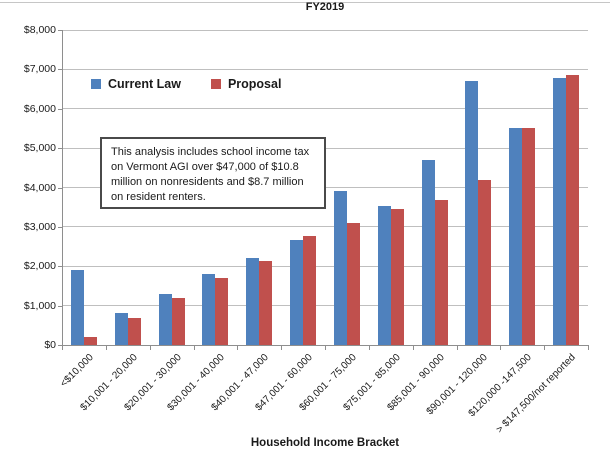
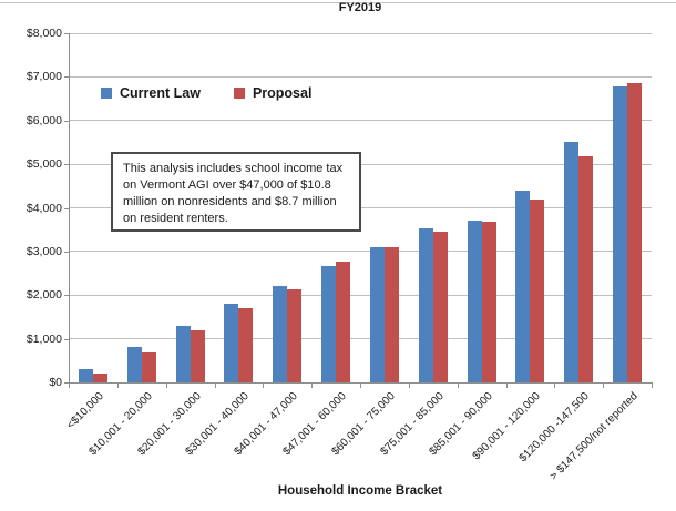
Current Law/<$10,000: $1900 -> $300
Current Law/$60,001 - 75,000: $3900 -> $3100
Current Law/$85,001 - 90,000: $4700 -> $3700
Current Law/$90,001 - 120,000: $6700 -> $4400
Proposal/$120,000 -147,500: $5500 -> $5200
